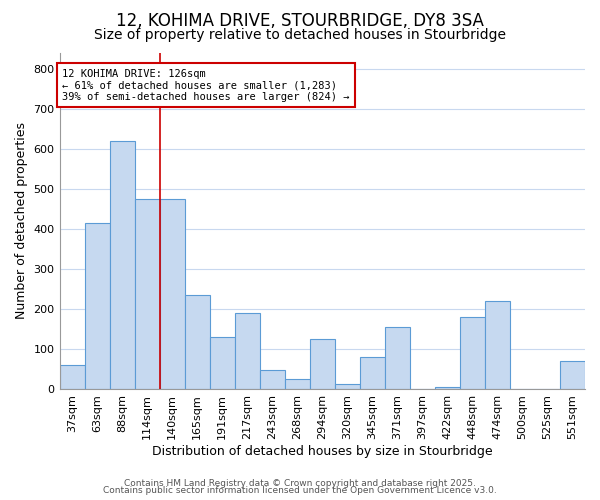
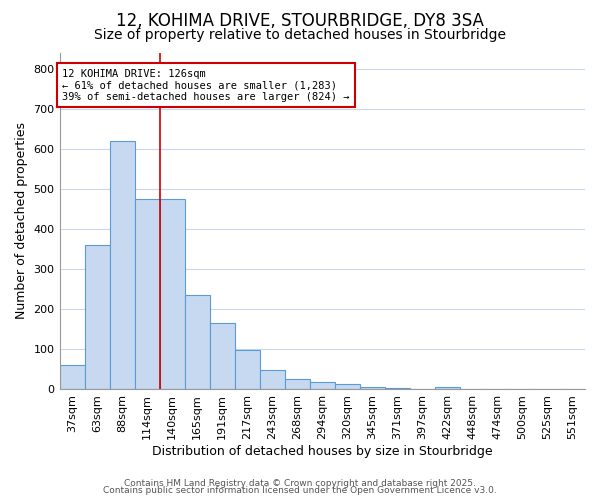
63sqm: 415 -> 360
191sqm: 130 -> 165
217sqm: 190 -> 98
294sqm: 125 -> 18
345sqm: 80 -> 4
371sqm: 155 -> 2
448sqm: 180 -> 1
474sqm: 220 -> 1
551sqm: 70 -> 1
